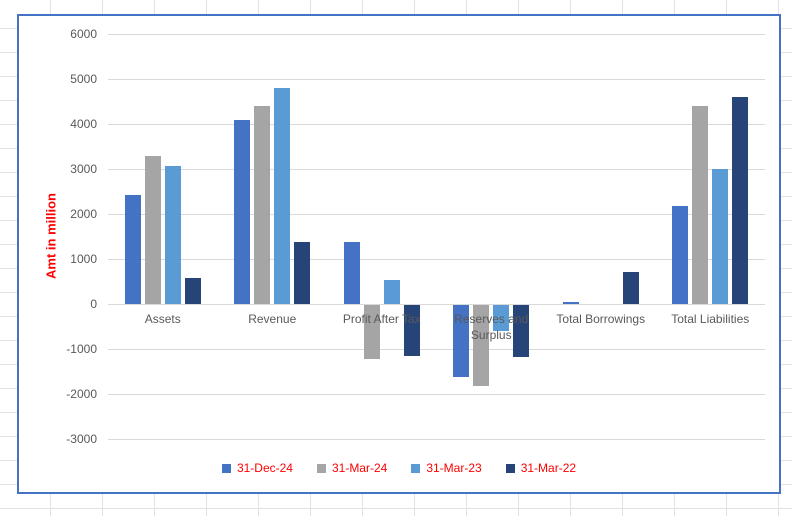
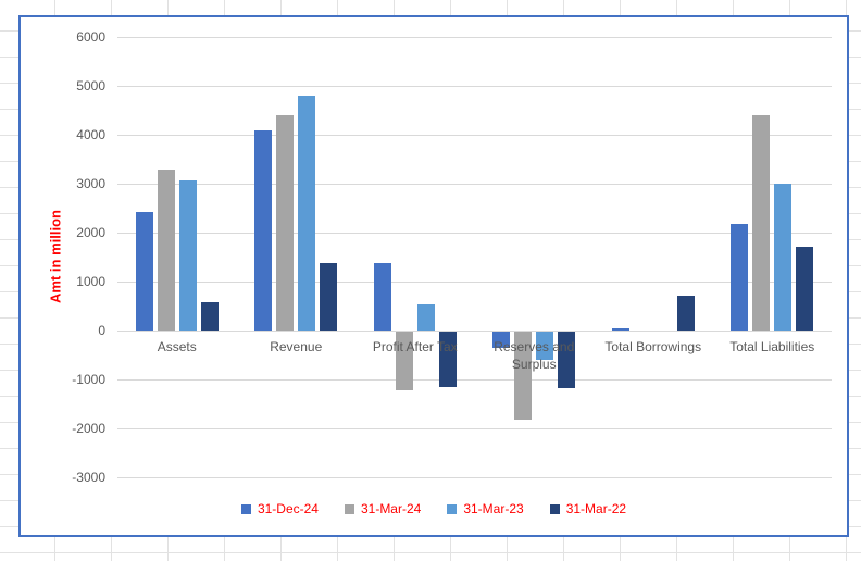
31-Dec-24/Reserves and Surplus: -1600 -> -300
31-Mar-22/Total Liabilities: 4600 -> 1700
